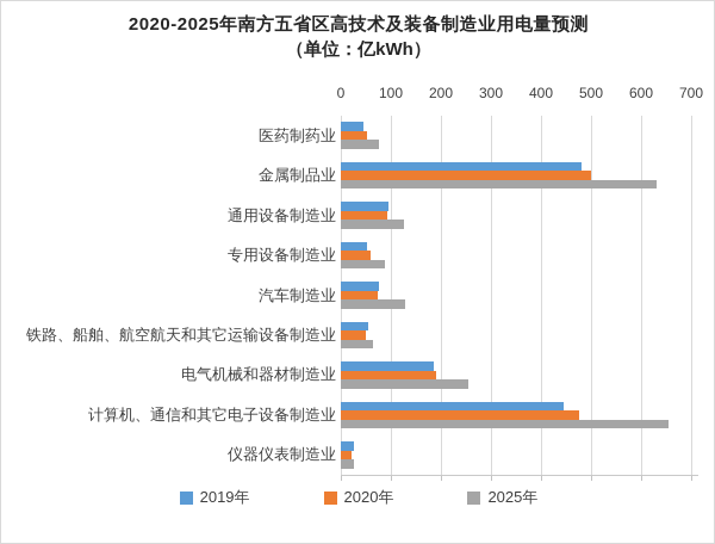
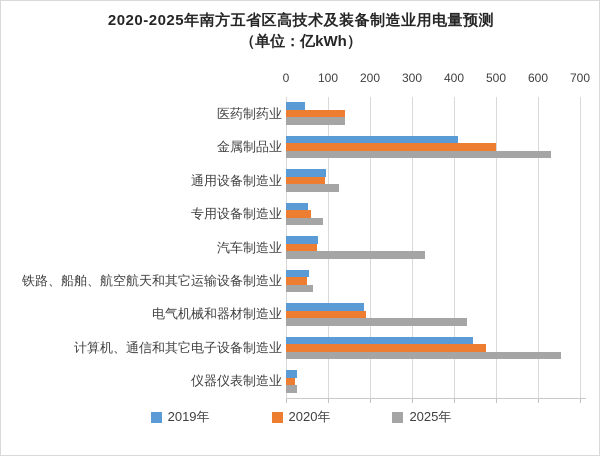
2020年/医药制药业: 50 -> 140
2025年/医药制药业: 80 -> 140
2019年/金属制品业: 480 -> 410
2025年/汽车制造业: 130 -> 330
2025年/电气机械和器材制造业: 260 -> 430
